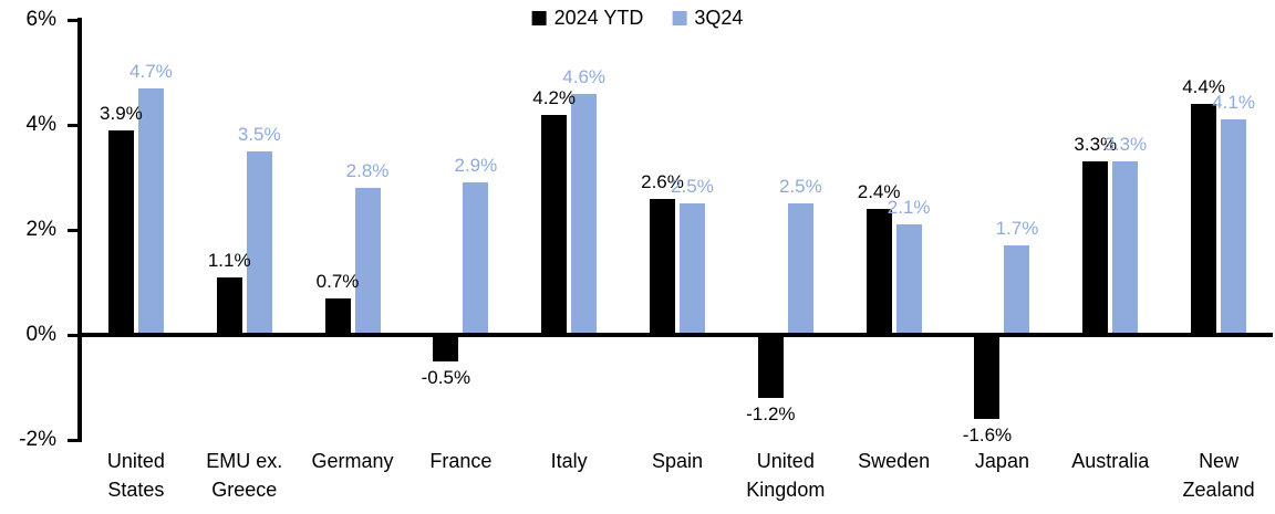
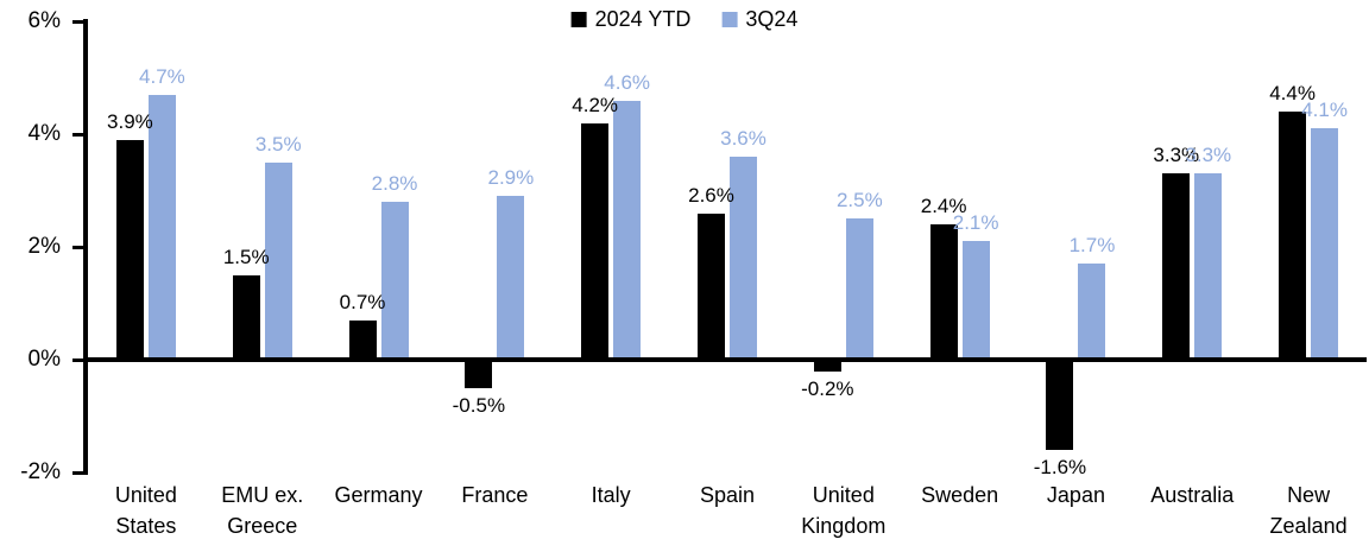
2024 YTD/EMU ex. Greece: 1.1% -> 1.5%
3Q24/Spain: 2.5% -> 3.6%
2024 YTD/United Kingdom: -1.2% -> -0.2%
